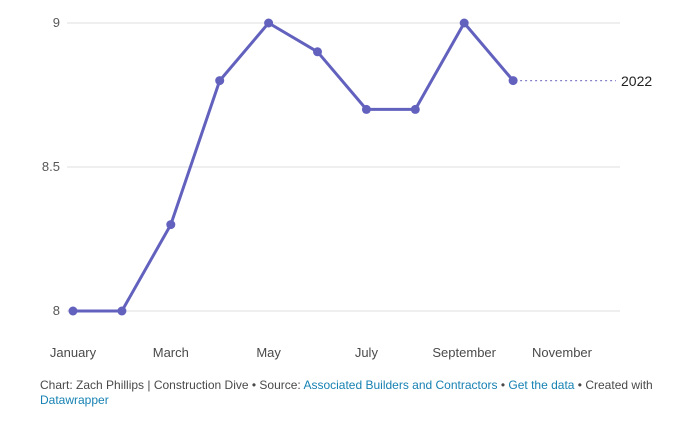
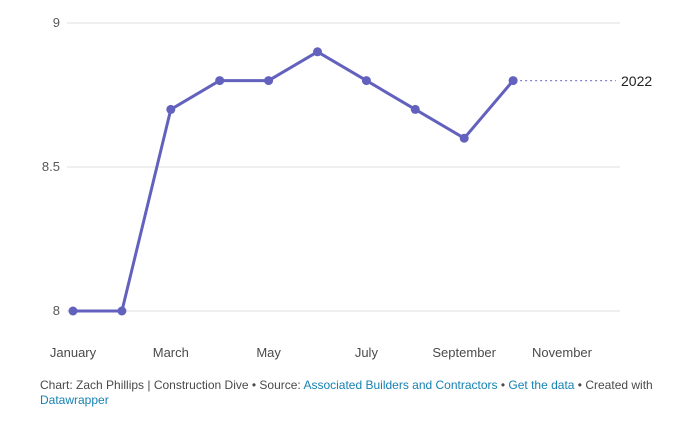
March: 8.3 -> 8.7
May: 9.0 -> 8.8
July: 8.7 -> 8.8
September: 9.0 -> 8.6
